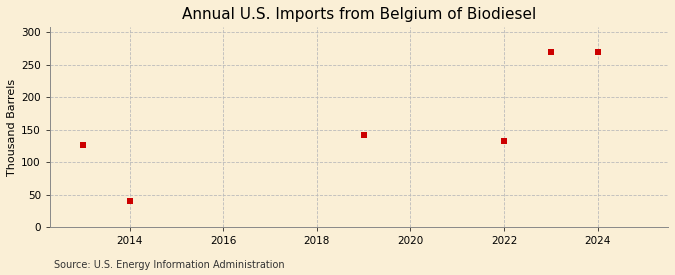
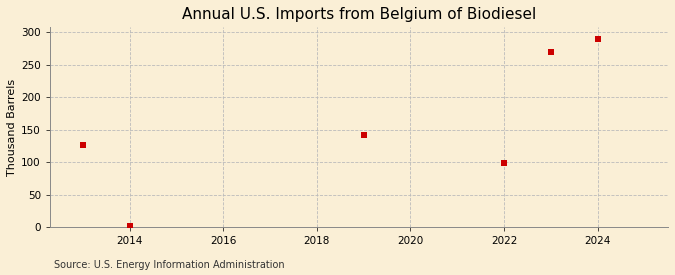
2014: 40 -> 2
2022: 132 -> 99
2024: 270 -> 290
